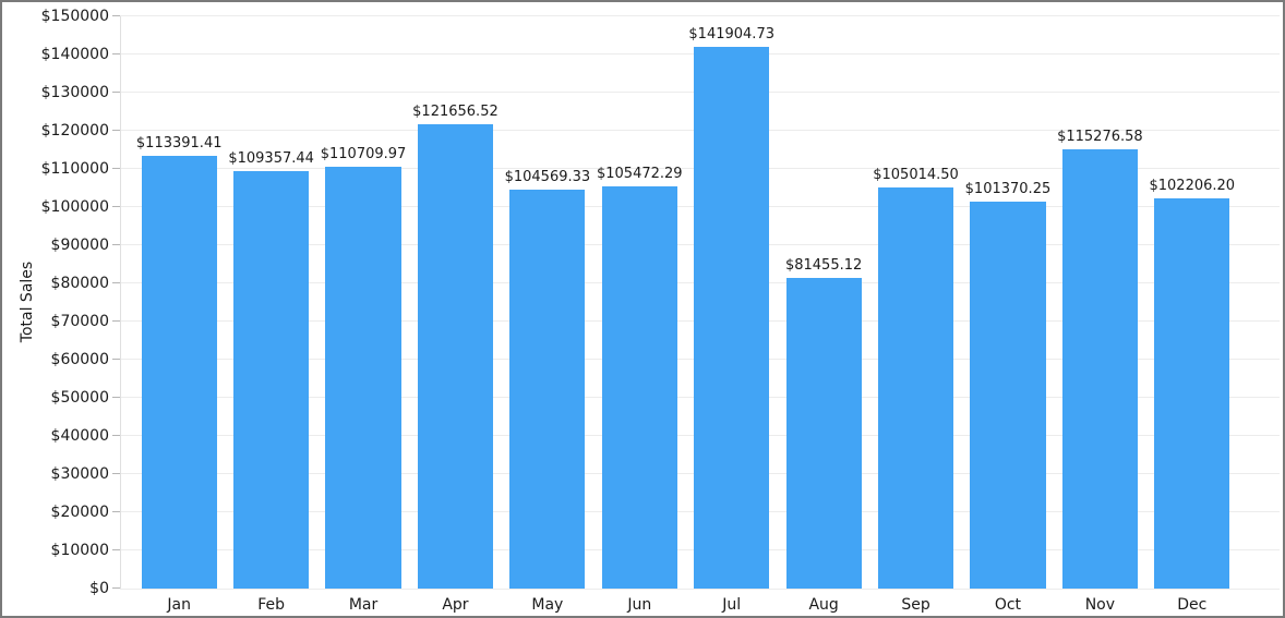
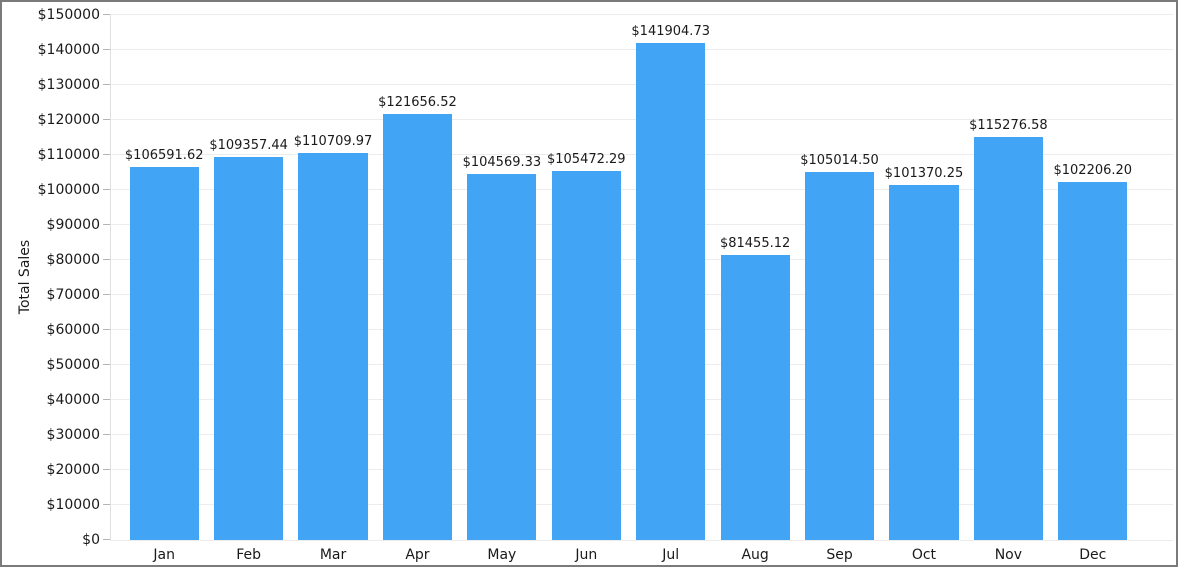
Jan: $113391.41 -> $106591.62
